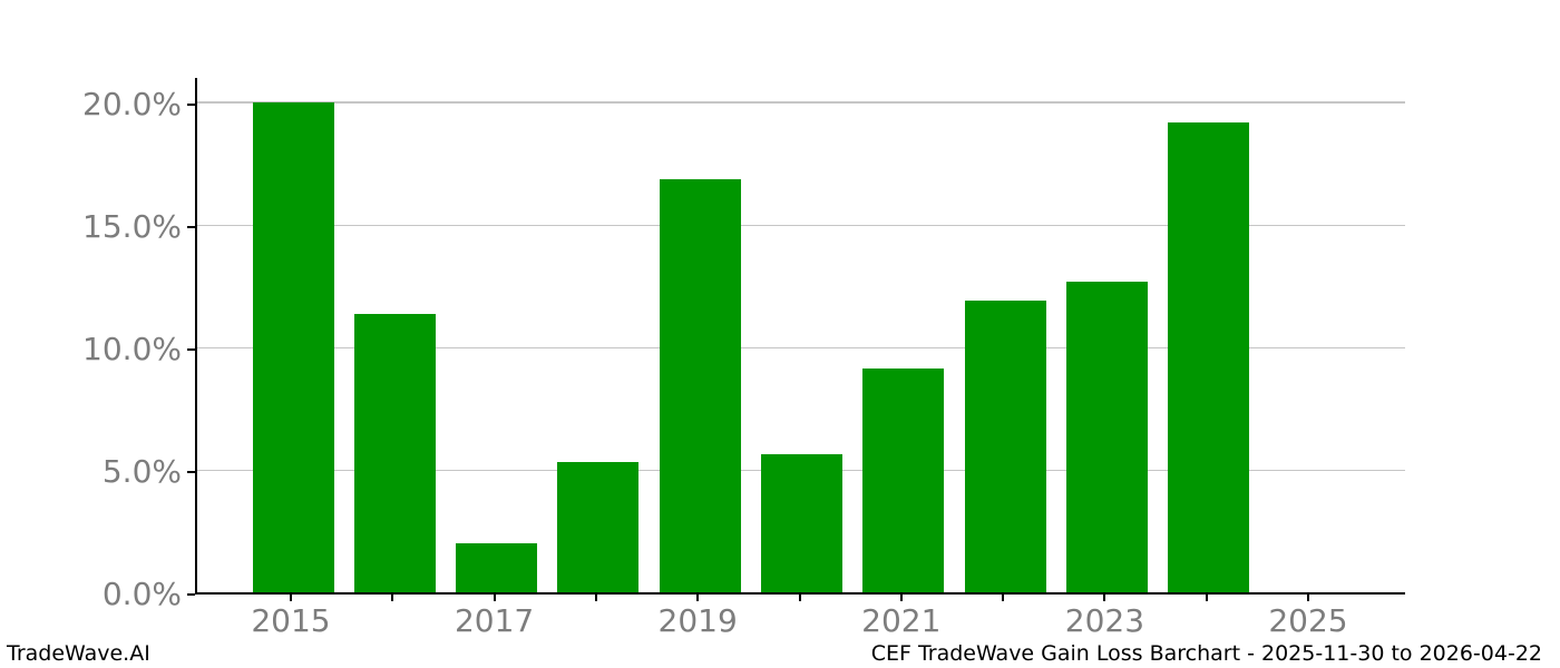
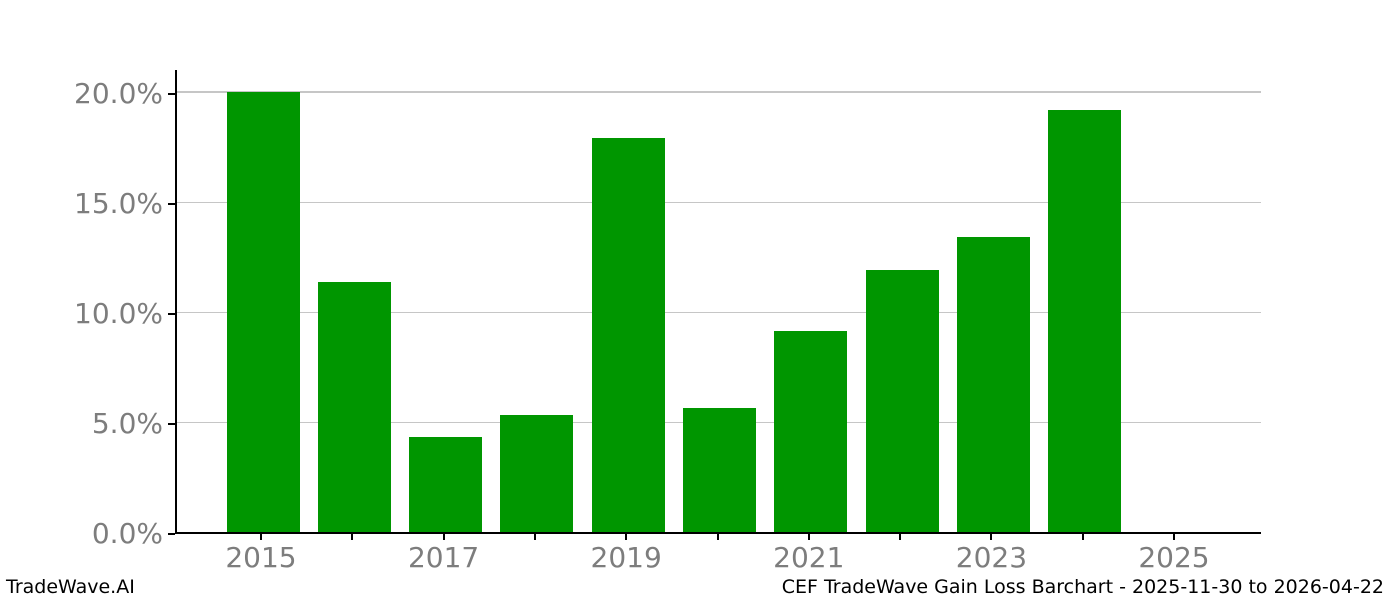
2017: 2.0% -> 4.3%
2019: 16.9% -> 17.9%
2023: 12.7% -> 13.4%
